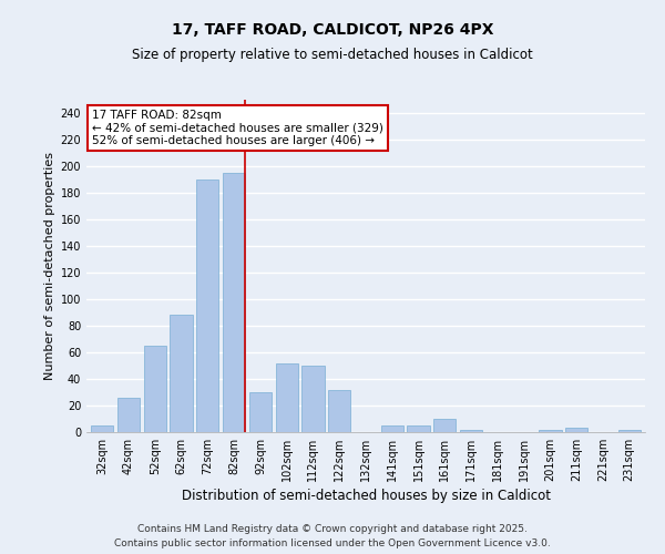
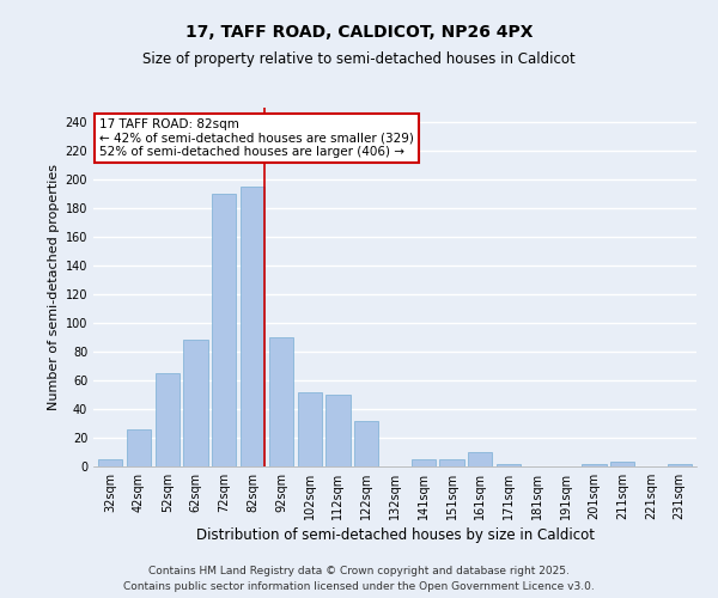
92sqm: 30 -> 90
